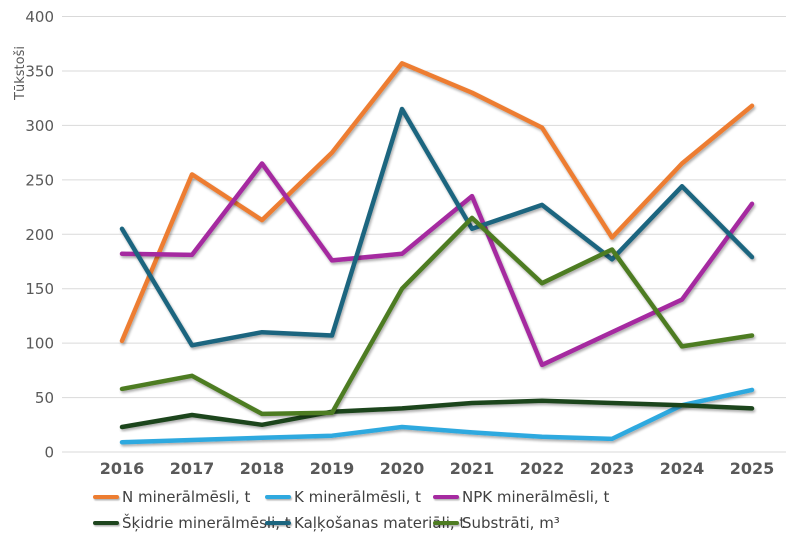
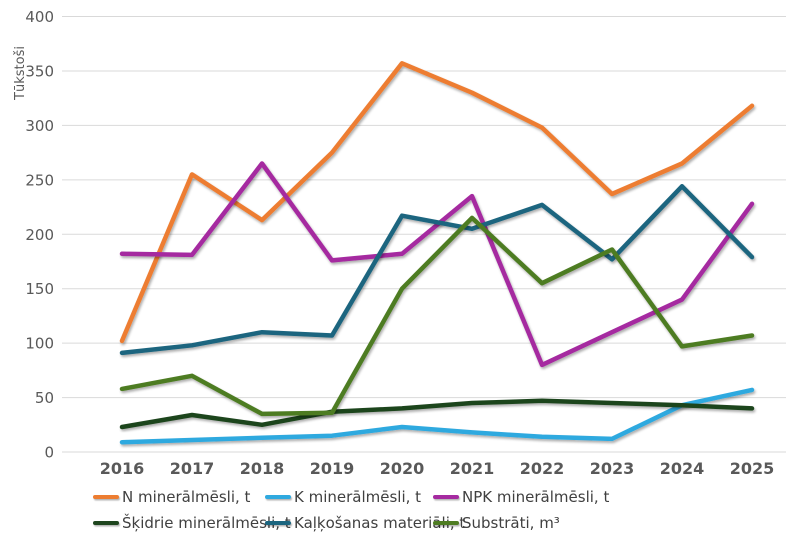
Kaļķošanas materiāli, t/2016: 205 -> 91
Kaļķošanas materiāli, t/2020: 315 -> 217
N minerālmēsli, t/2023: 197 -> 237
